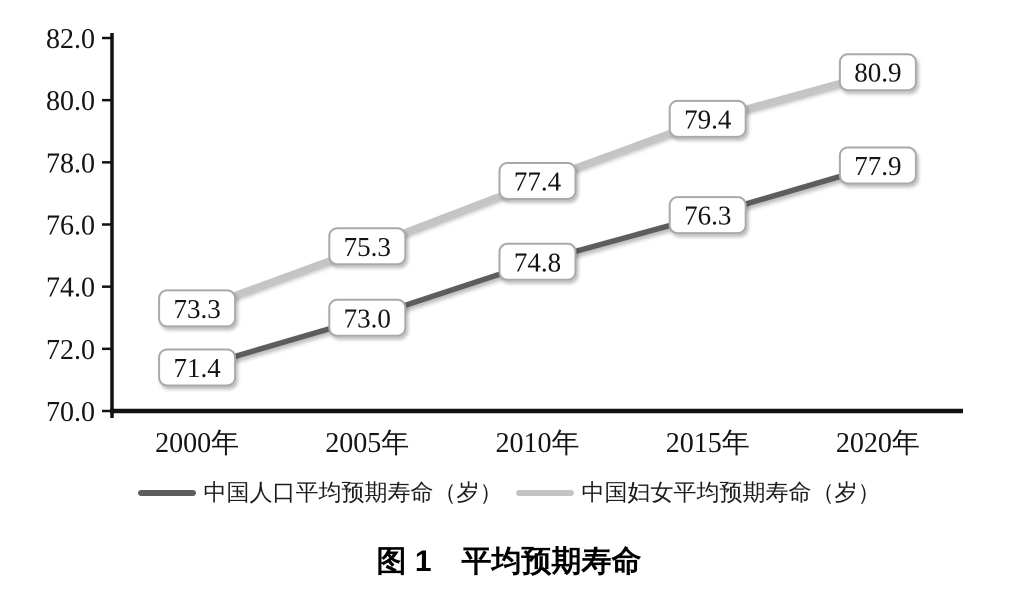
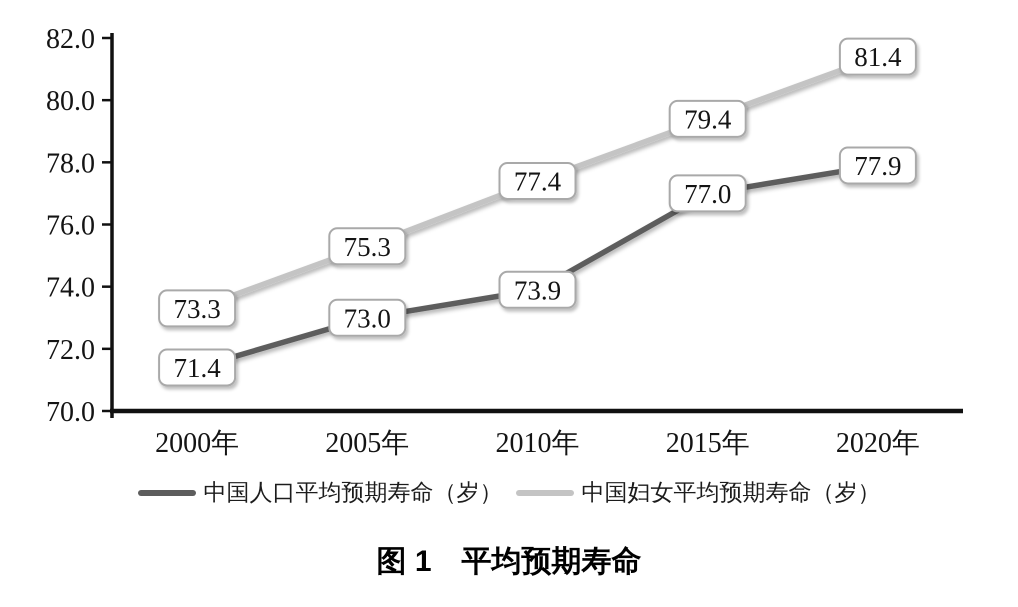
中国人口平均预期寿命（岁）/2010年: 74.8 -> 73.9
中国人口平均预期寿命（岁）/2015年: 76.3 -> 77.0
中国妇女平均预期寿命（岁）/2020年: 80.9 -> 81.4
